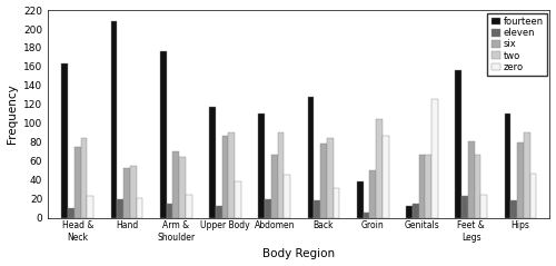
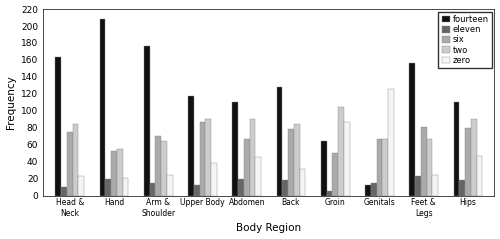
fourteen/Groin: 38 -> 65
